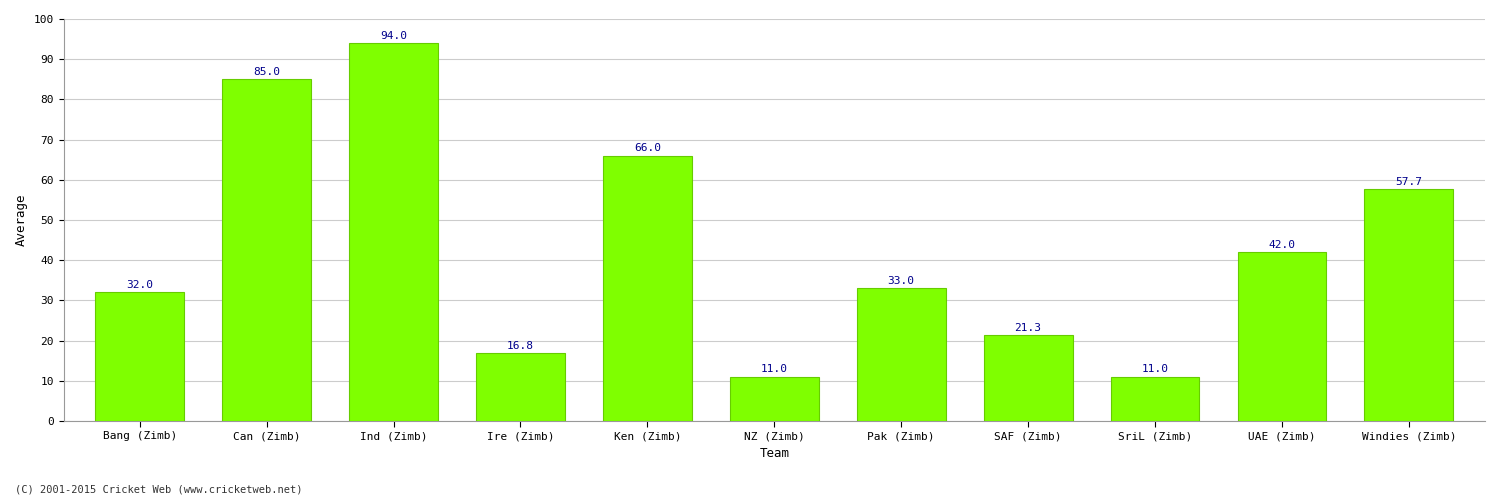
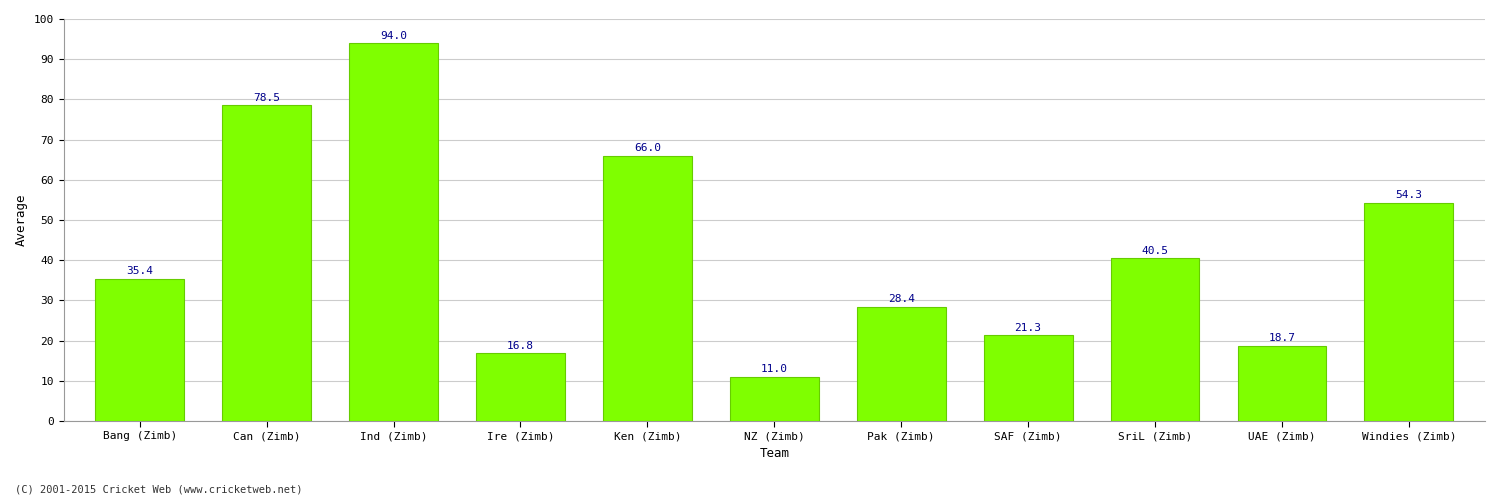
Bang (Zimb): 32.0 -> 35.4
Can (Zimb): 85.0 -> 78.5
Pak (Zimb): 33.0 -> 28.4
SriL (Zimb): 11.0 -> 40.5
UAE (Zimb): 42.0 -> 18.7
Windies (Zimb): 57.7 -> 54.3
